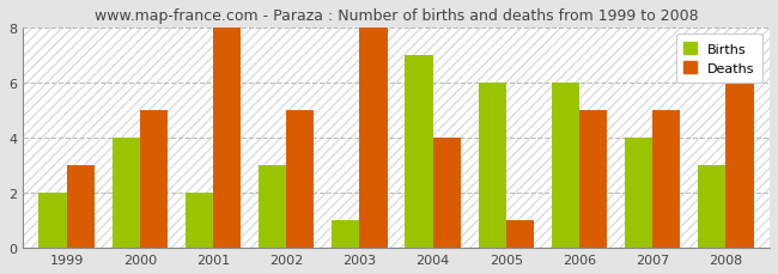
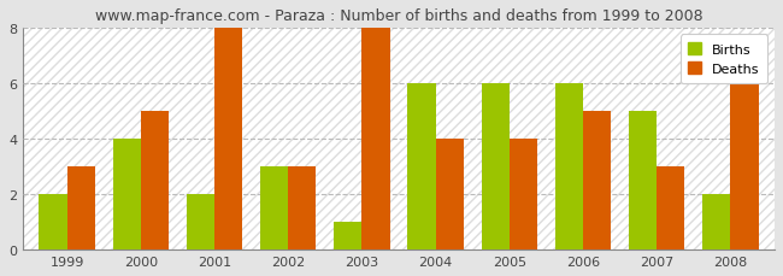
Deaths/2002: 5 -> 3
Births/2004: 7 -> 6
Deaths/2005: 1 -> 4
Births/2007: 4 -> 5
Deaths/2007: 5 -> 3
Births/2008: 3 -> 2
